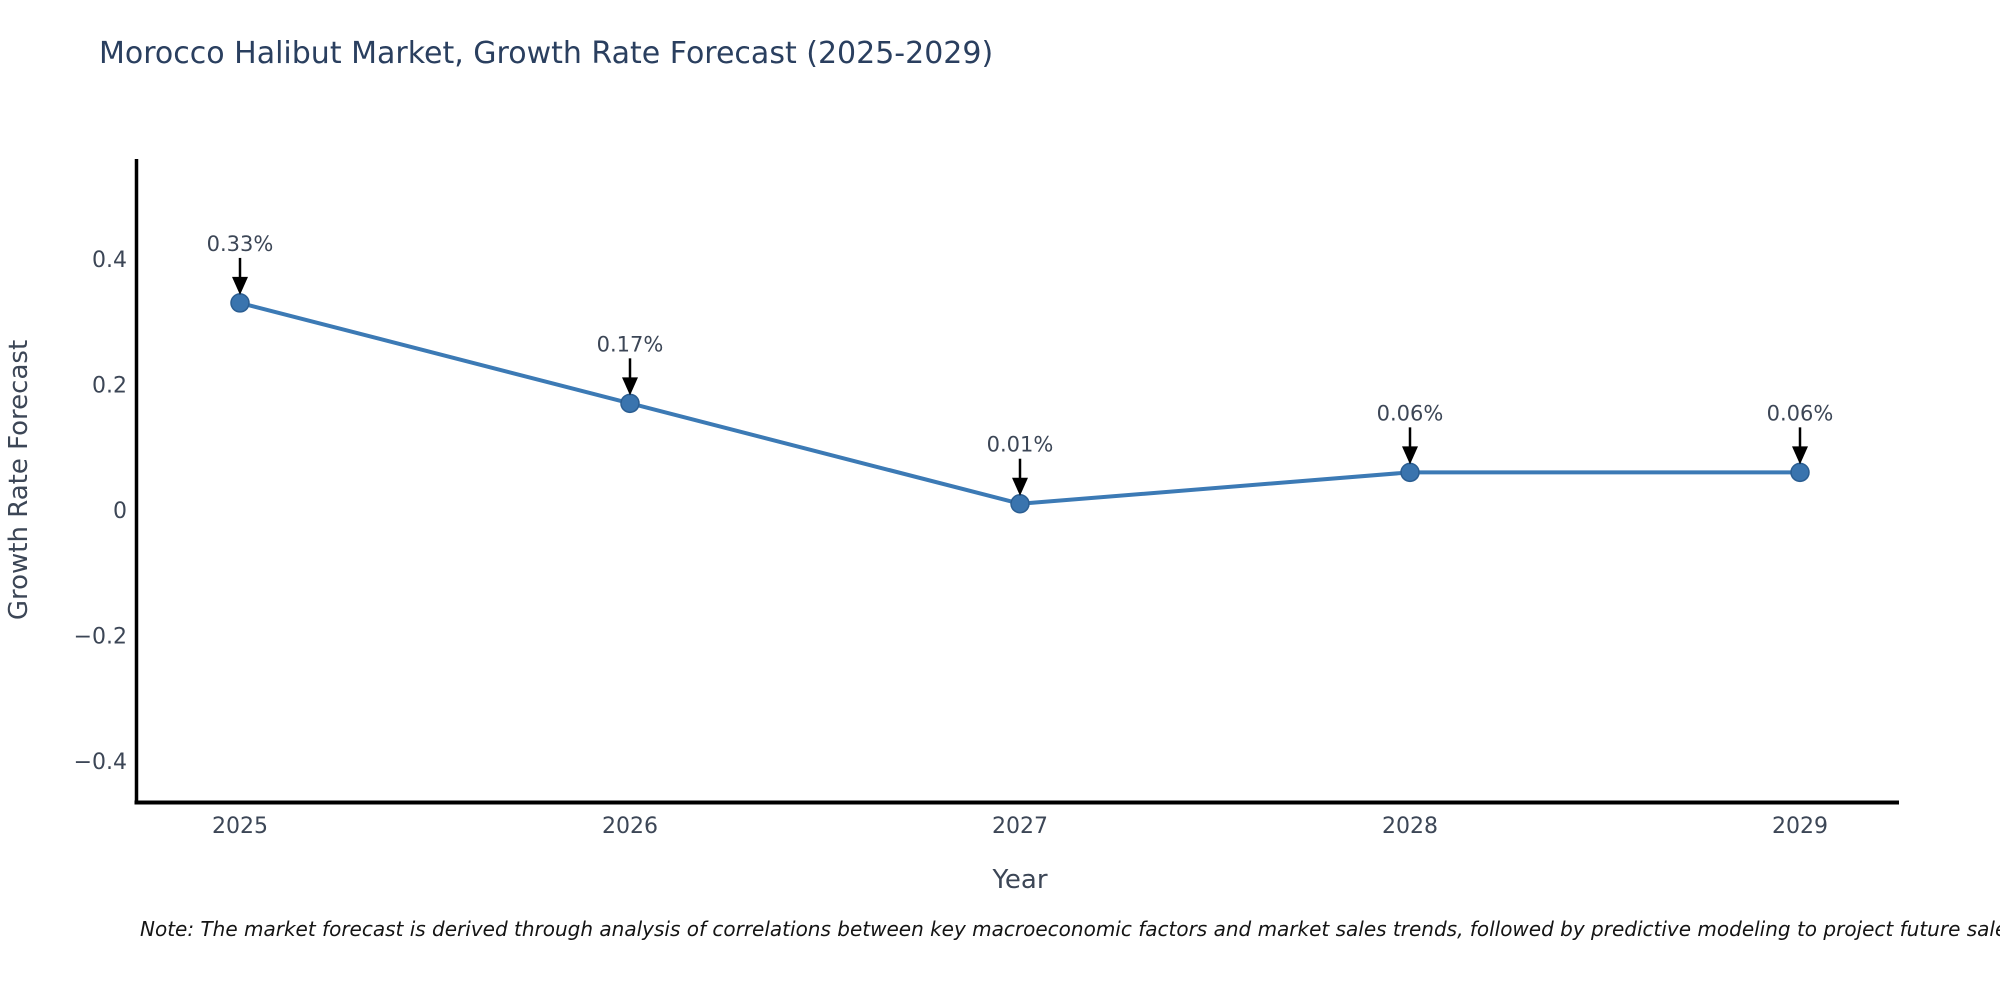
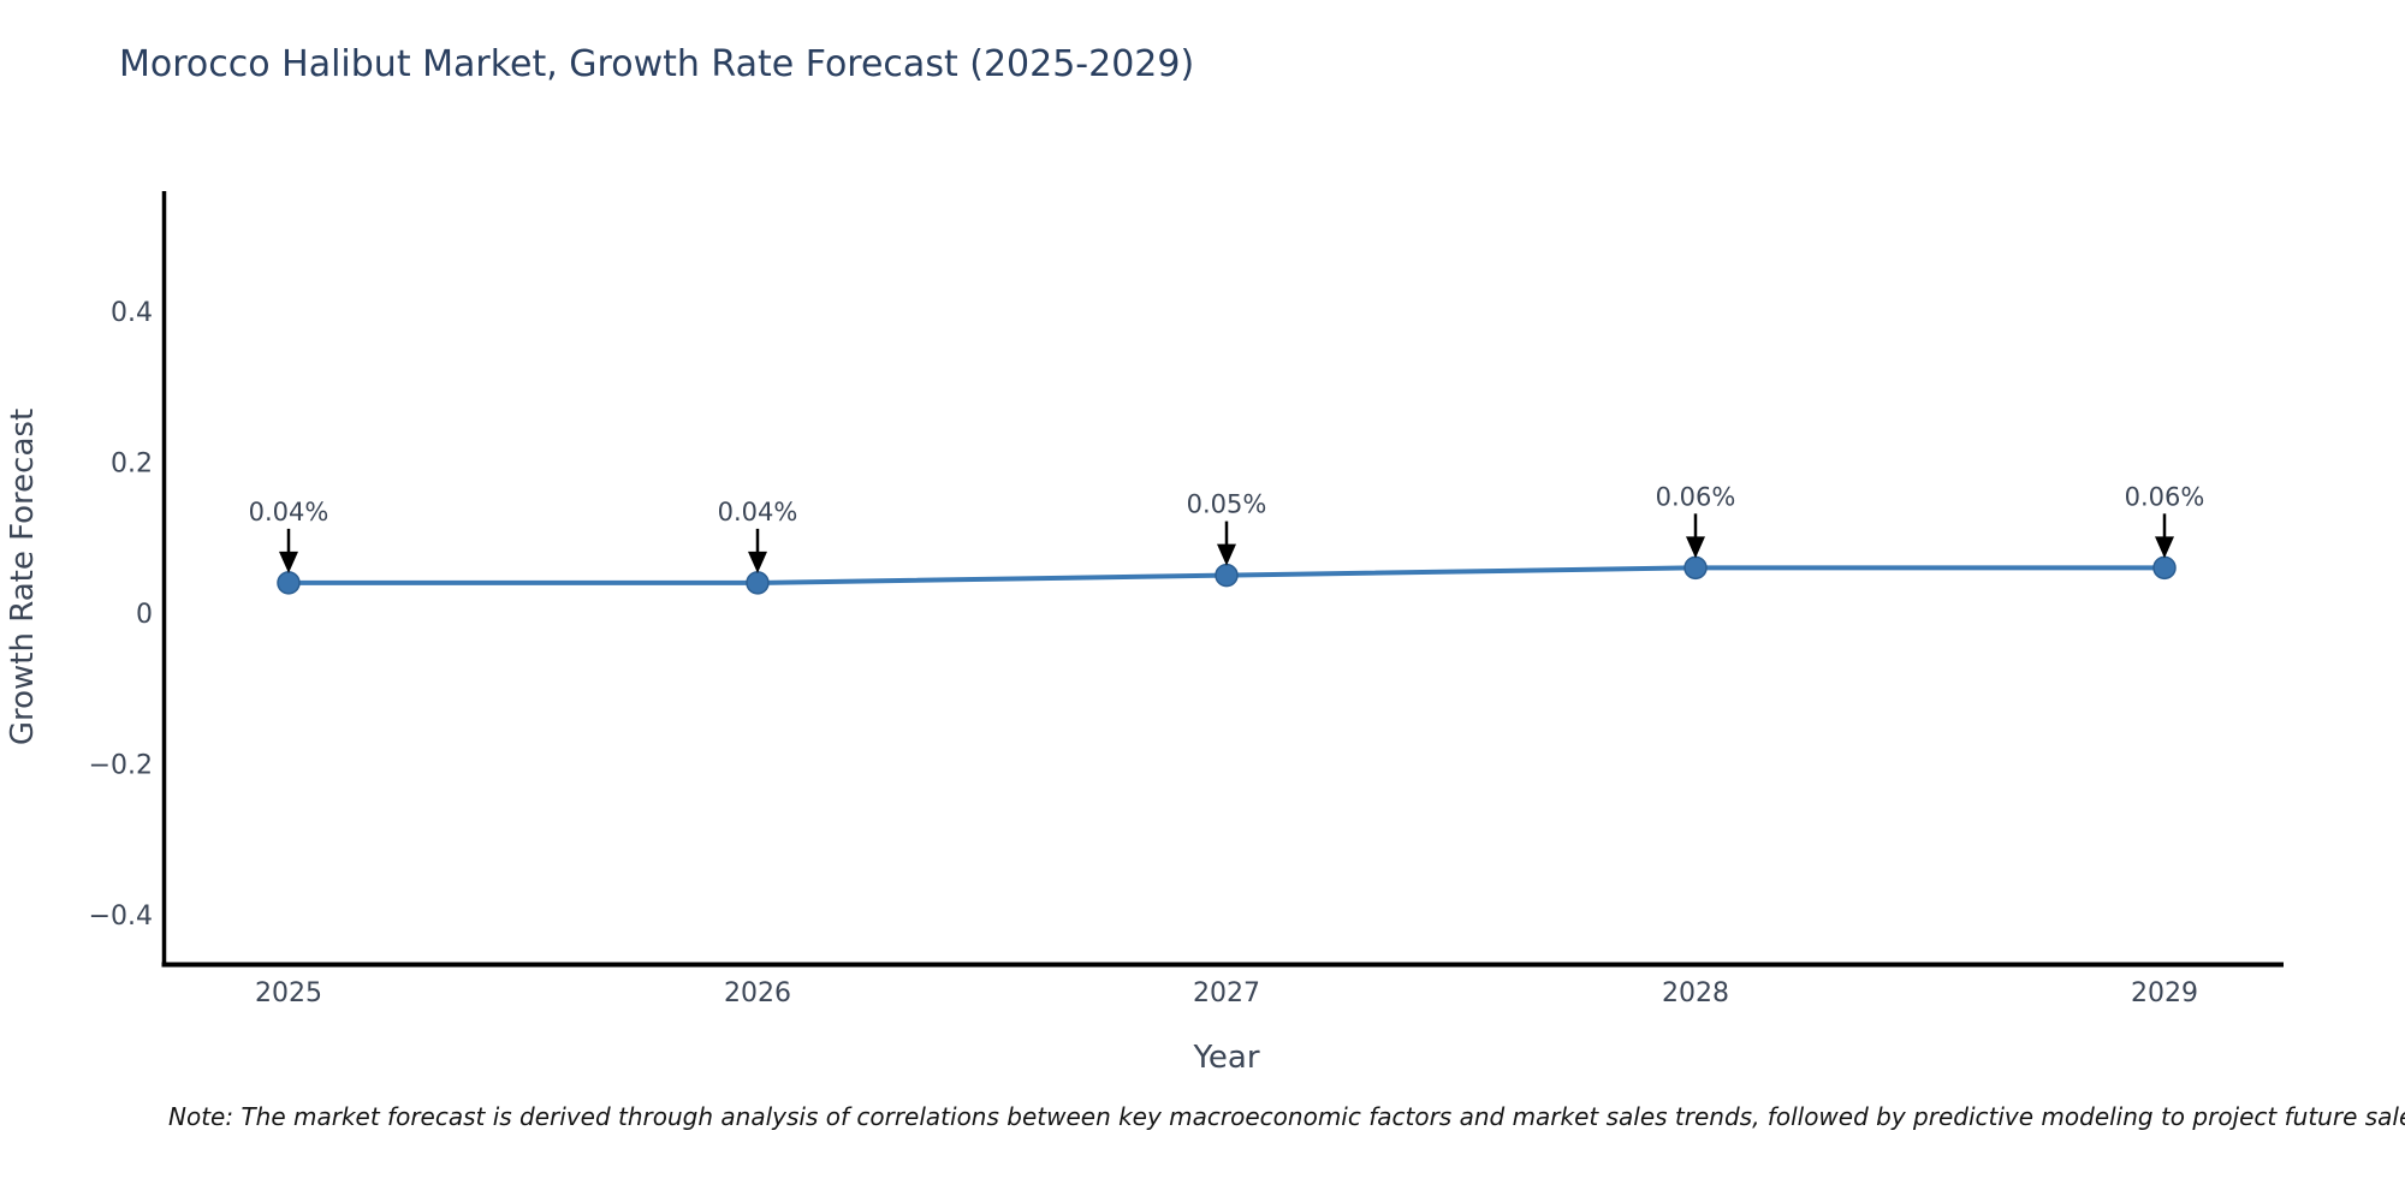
2025: 0.33% -> 0.04%
2026: 0.17% -> 0.04%
2027: 0.01% -> 0.05%
